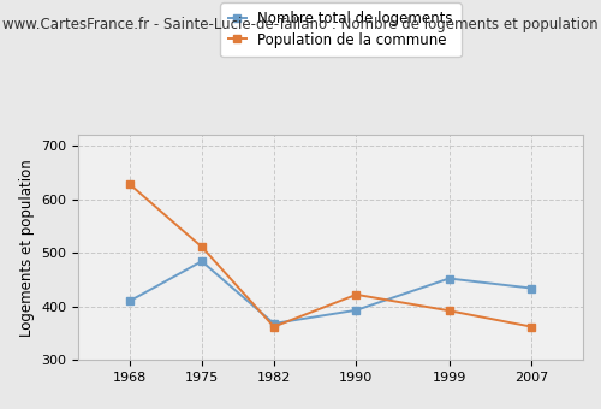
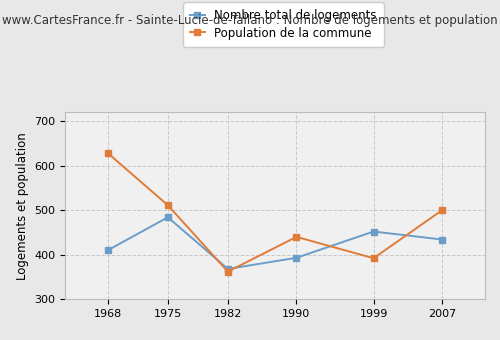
Population de la commune/1990: 422 -> 440
Population de la commune/2007: 362 -> 500
